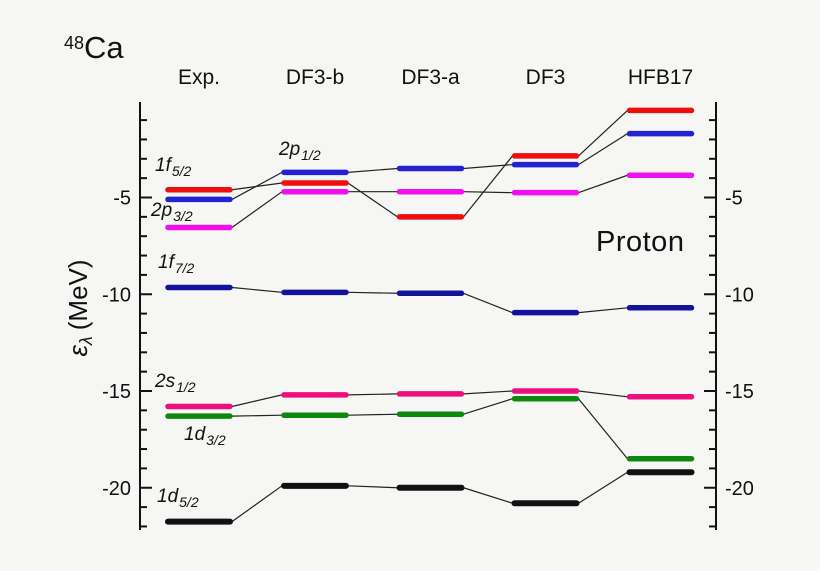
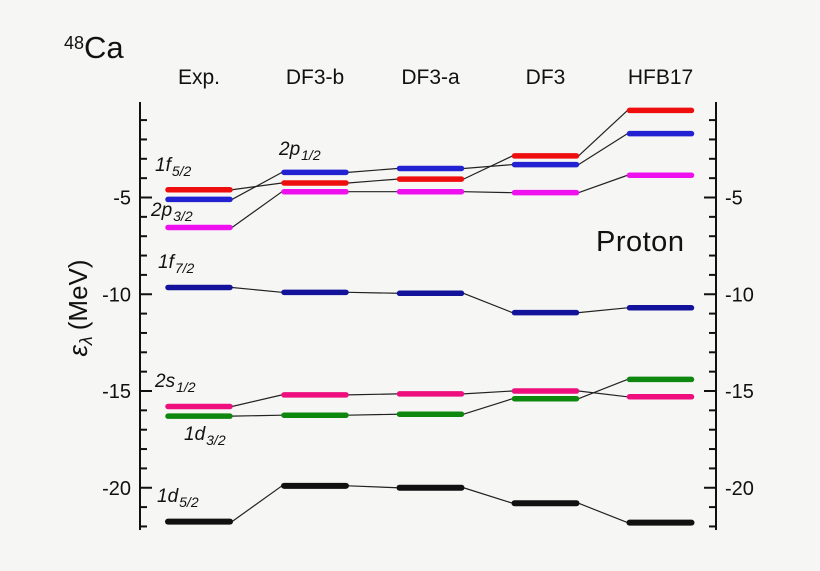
1f5/2/DF3-a: -6.0 -> -4.0
1d5/2/HFB17: -19.2 -> -21.8
1d3/2/HFB17: -18.5 -> -14.4
